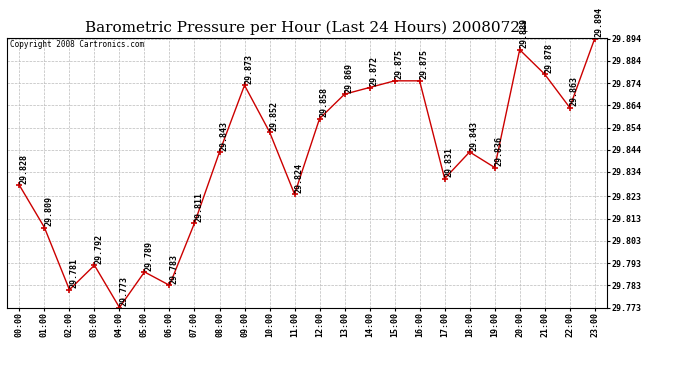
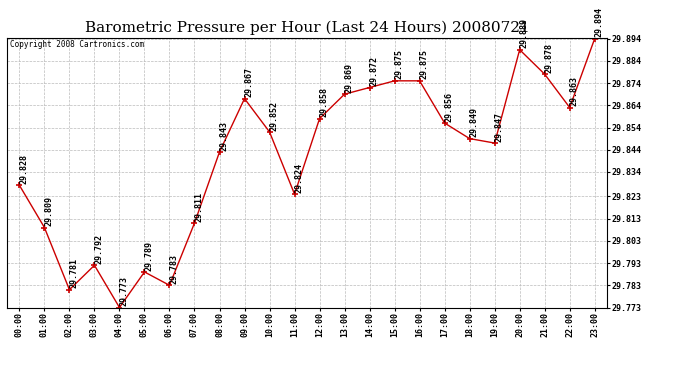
09:00: 29.873 -> 29.867
17:00: 29.831 -> 29.856
18:00: 29.843 -> 29.849
19:00: 29.836 -> 29.847
